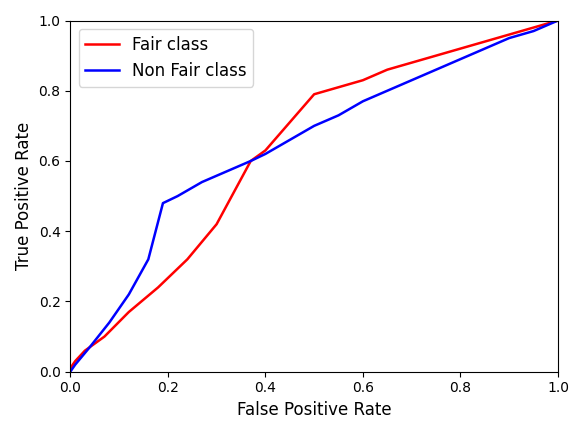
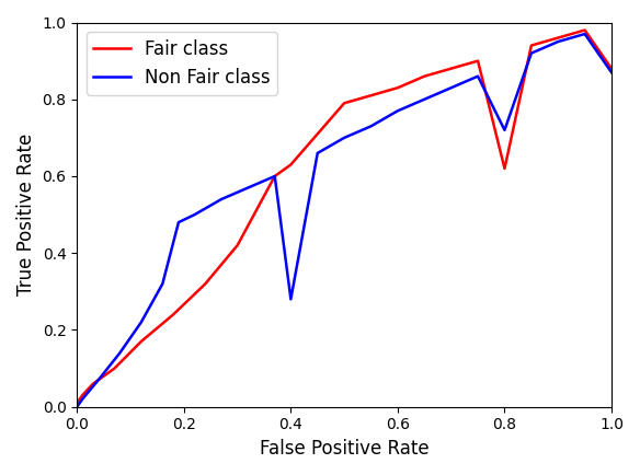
Non Fair class/0.4: 0.62 -> 0.28
Fair class/0.8: 0.92 -> 0.62
Non Fair class/0.8: 0.89 -> 0.72
Fair class/1.0: 1.00 -> 0.88
Non Fair class/1.0: 1.00 -> 0.87
